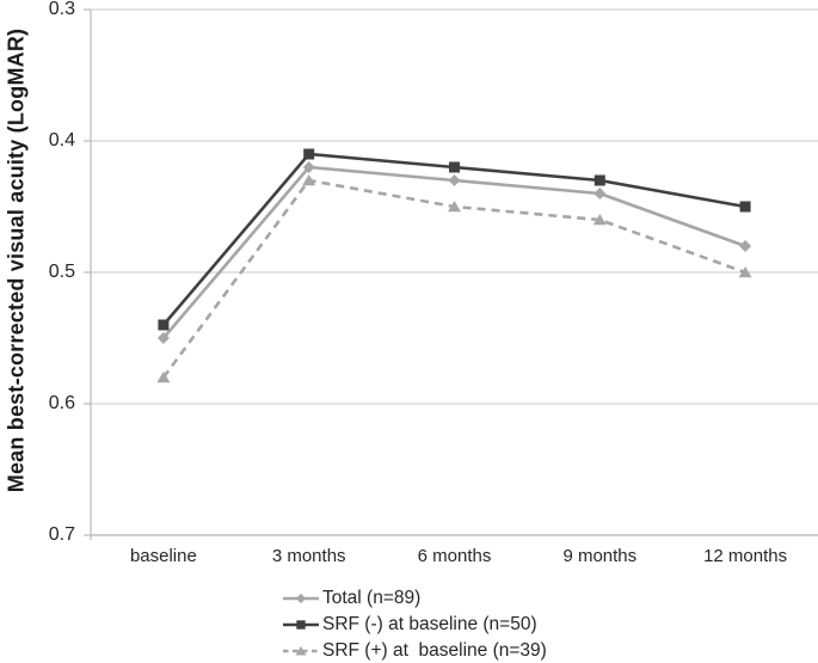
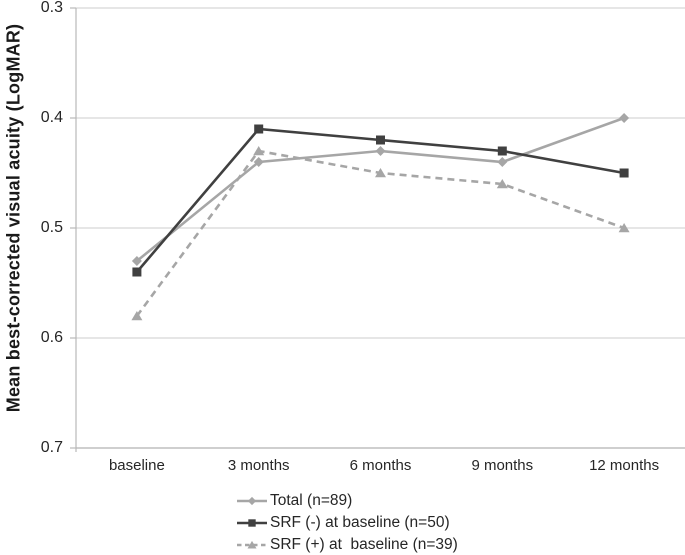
Total (n=89)/baseline: 0.55 -> 0.53
Total (n=89)/3 months: 0.42 -> 0.44
Total (n=89)/12 months: 0.48 -> 0.40
